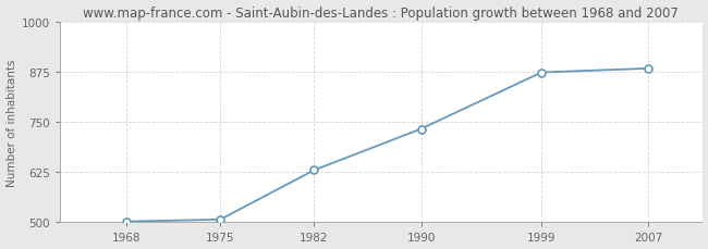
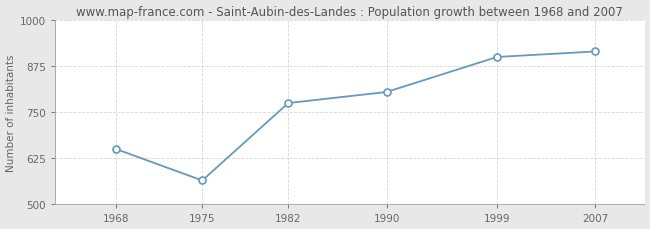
1968: 502 -> 650
1975: 507 -> 565
1982: 630 -> 775
1990: 733 -> 805
1999: 874 -> 900
2007: 884 -> 915
